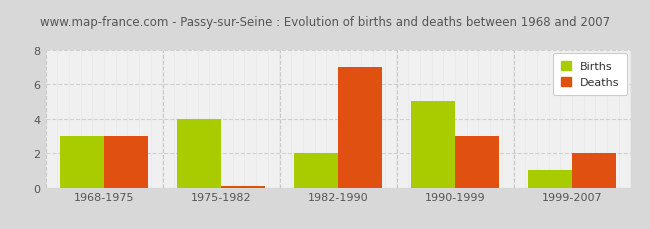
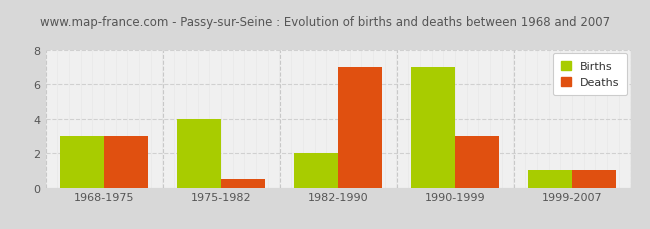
Deaths/1975-1982: 0.1 -> 0.5
Births/1990-1999: 5 -> 7
Deaths/1999-2007: 2.0 -> 1.0
